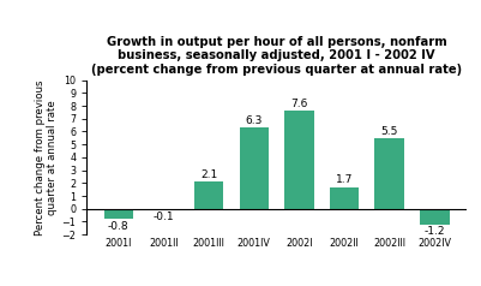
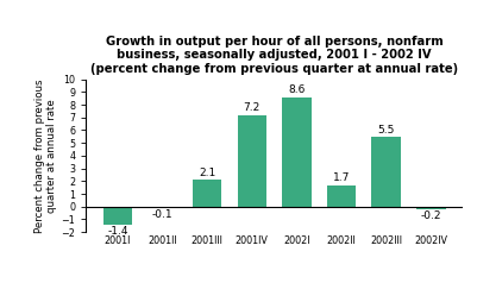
2001I: -0.8 -> -1.4
2001IV: 6.3 -> 7.2
2002I: 7.6 -> 8.6
2002IV: -1.2 -> -0.2
